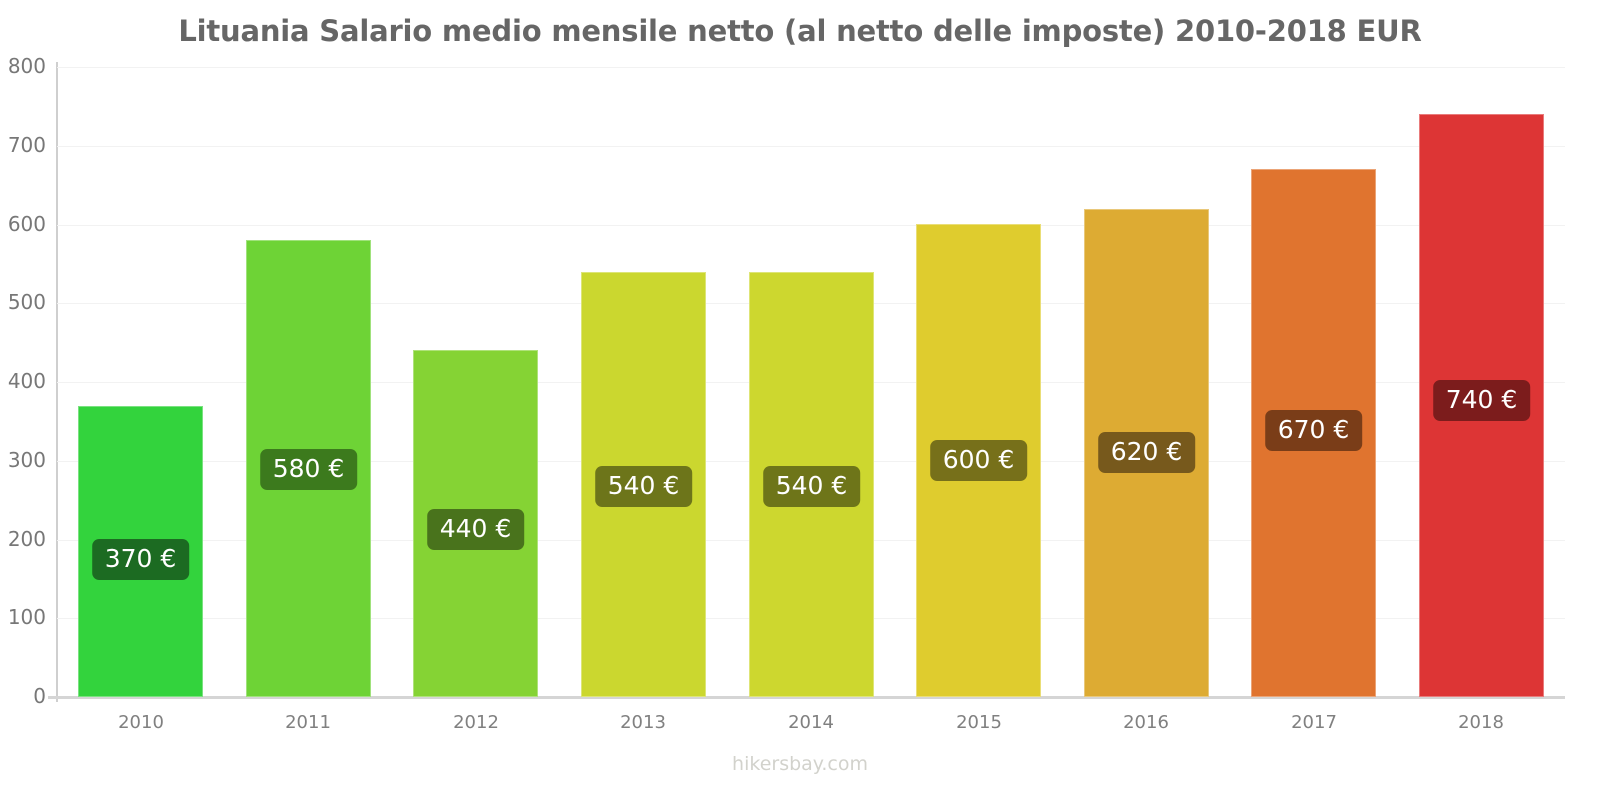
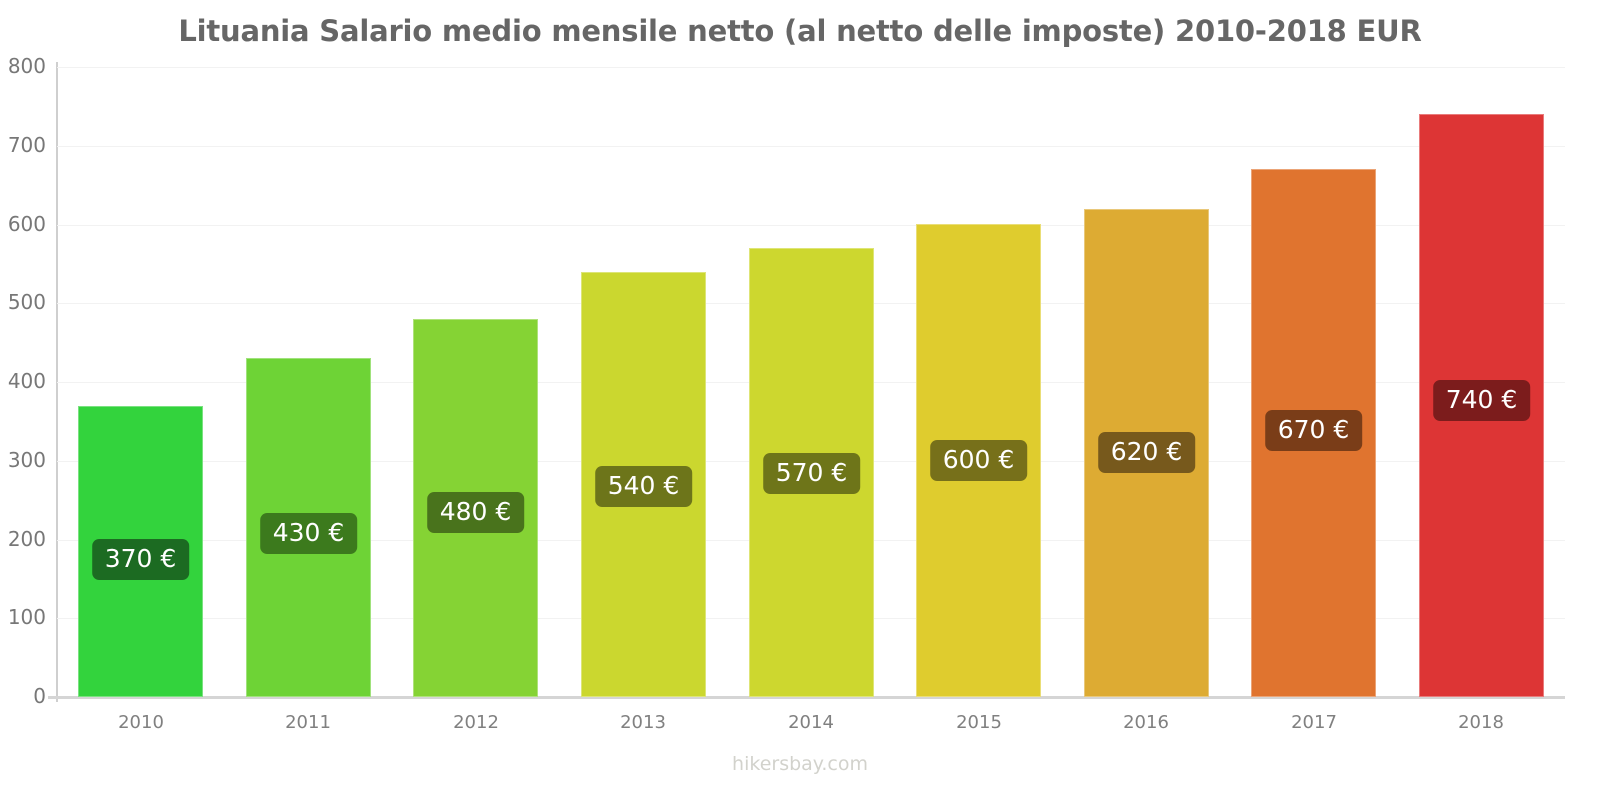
2011: 580 -> 430
2012: 440 -> 480
2014: 540 -> 570
